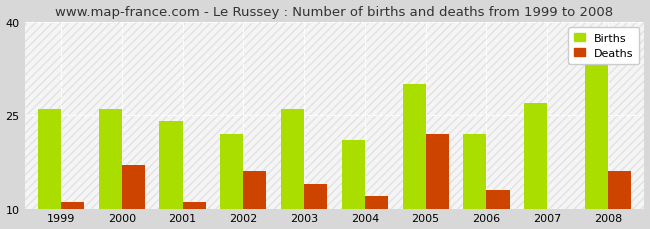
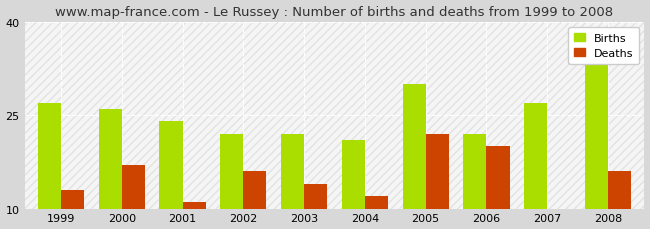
Births/1999: 26 -> 27
Deaths/1999: 11 -> 13
Births/2003: 26 -> 22
Deaths/2006: 13 -> 20
